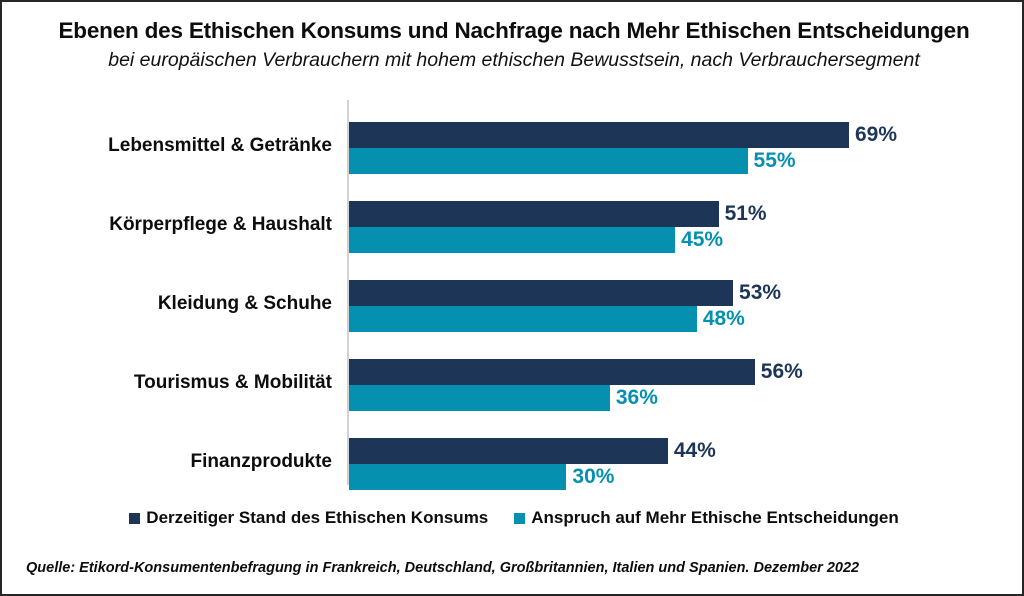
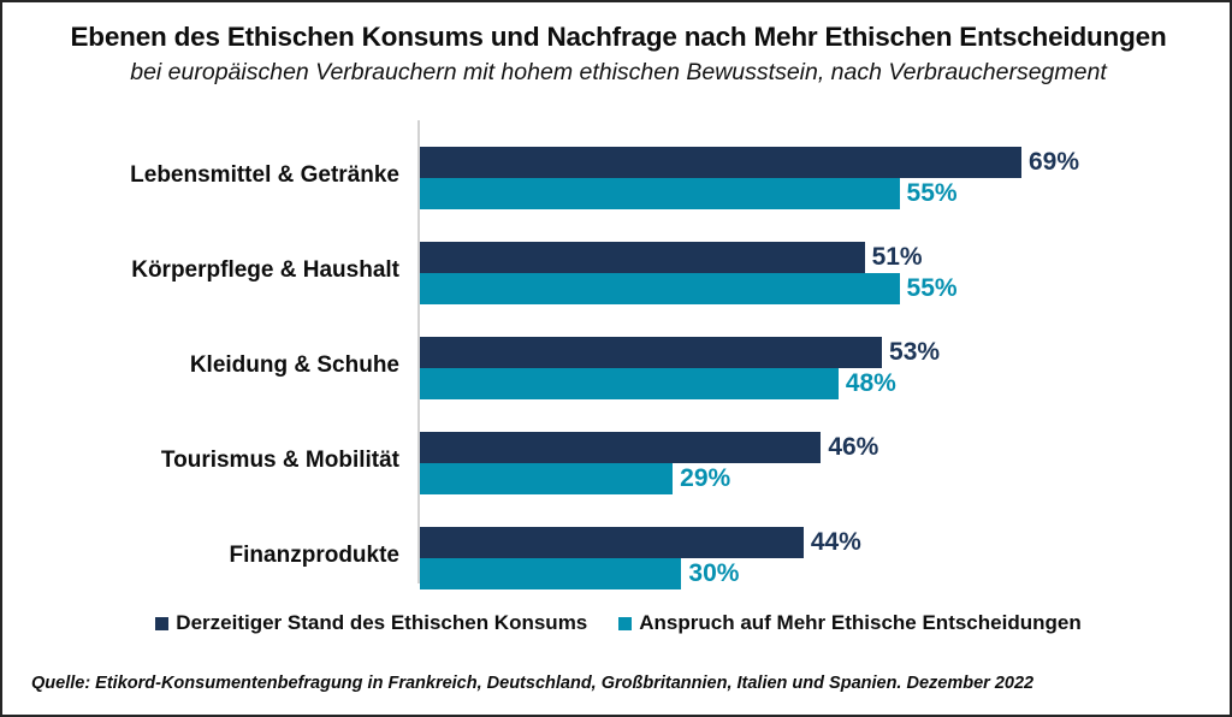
Anspruch auf Mehr Ethische Entscheidungen/Körperpflege & Haushalt: 45% -> 55%
Derzeitiger Stand des Ethischen Konsums/Tourismus & Mobilität: 56% -> 46%
Anspruch auf Mehr Ethische Entscheidungen/Tourismus & Mobilität: 36% -> 29%
